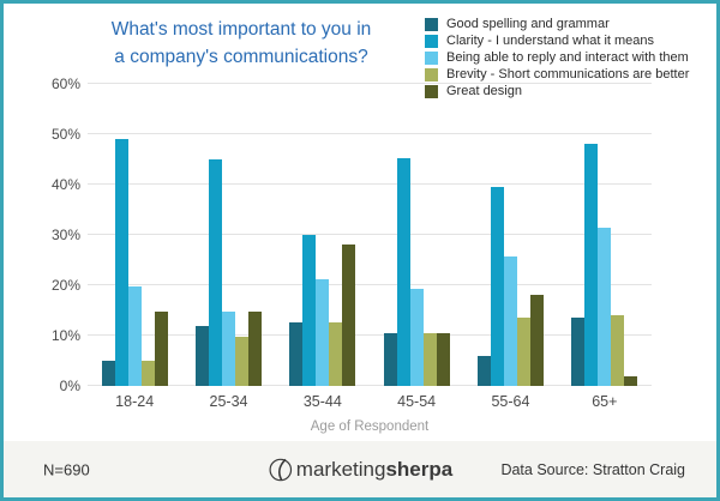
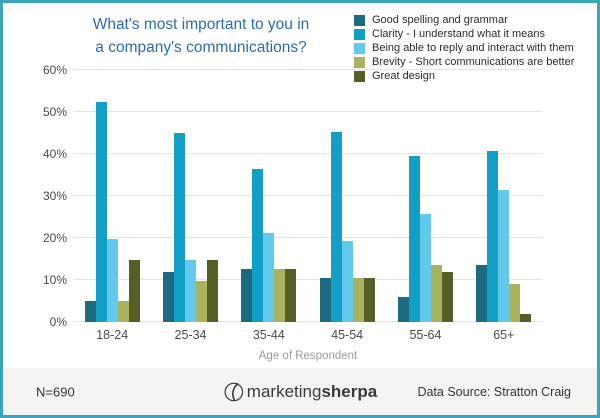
Clarity - I understand what it means/18-24: 49% -> 52%
Clarity - I understand what it means/35-44: 30% -> 36%
Great design/35-44: 28% -> 13%
Great design/55-64: 18% -> 12%
Clarity - I understand what it means/65+: 48% -> 41%
Brevity - Short communications are better/65+: 14% -> 9%
